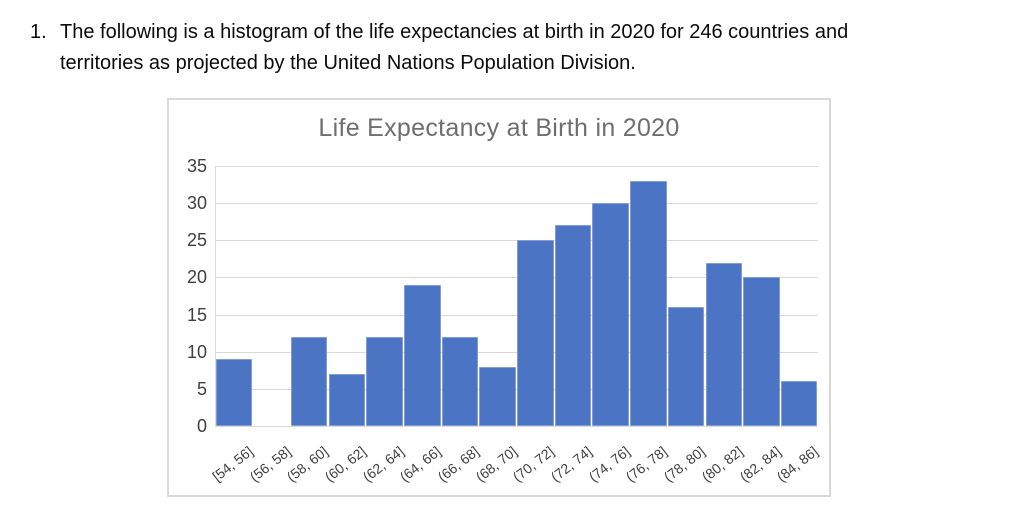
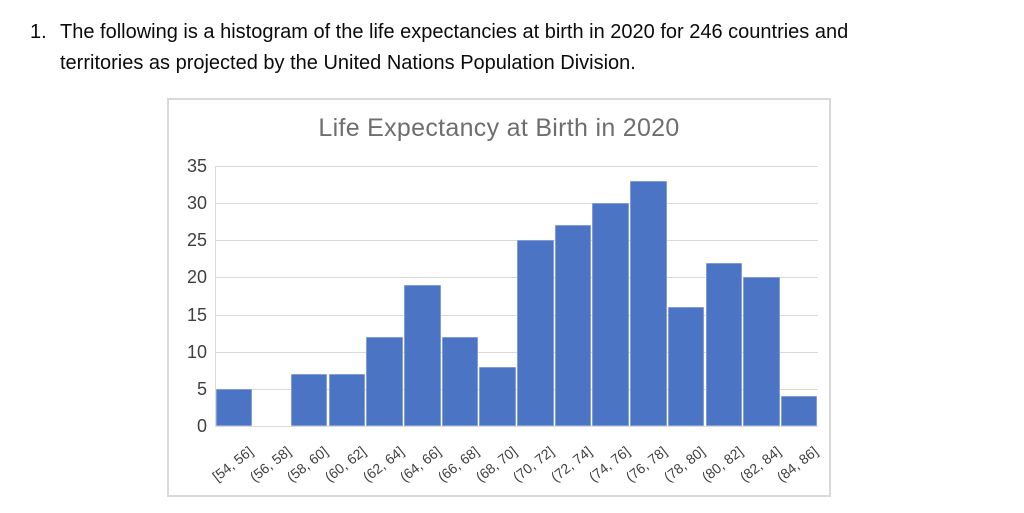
[54, 56]: 9 -> 5
(58, 60]: 12 -> 7
(84, 86]: 6 -> 4
